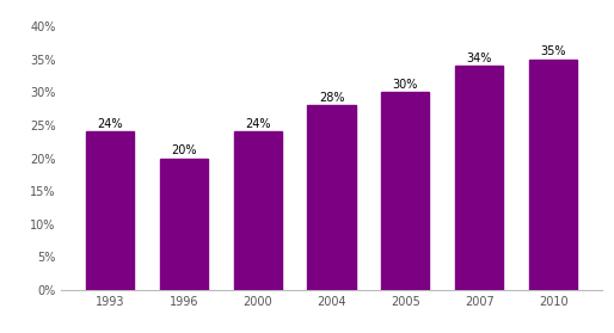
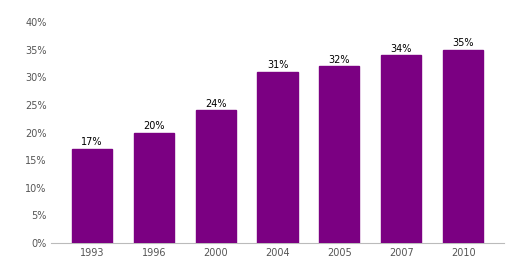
1993: 24% -> 17%
2004: 28% -> 31%
2005: 30% -> 32%
